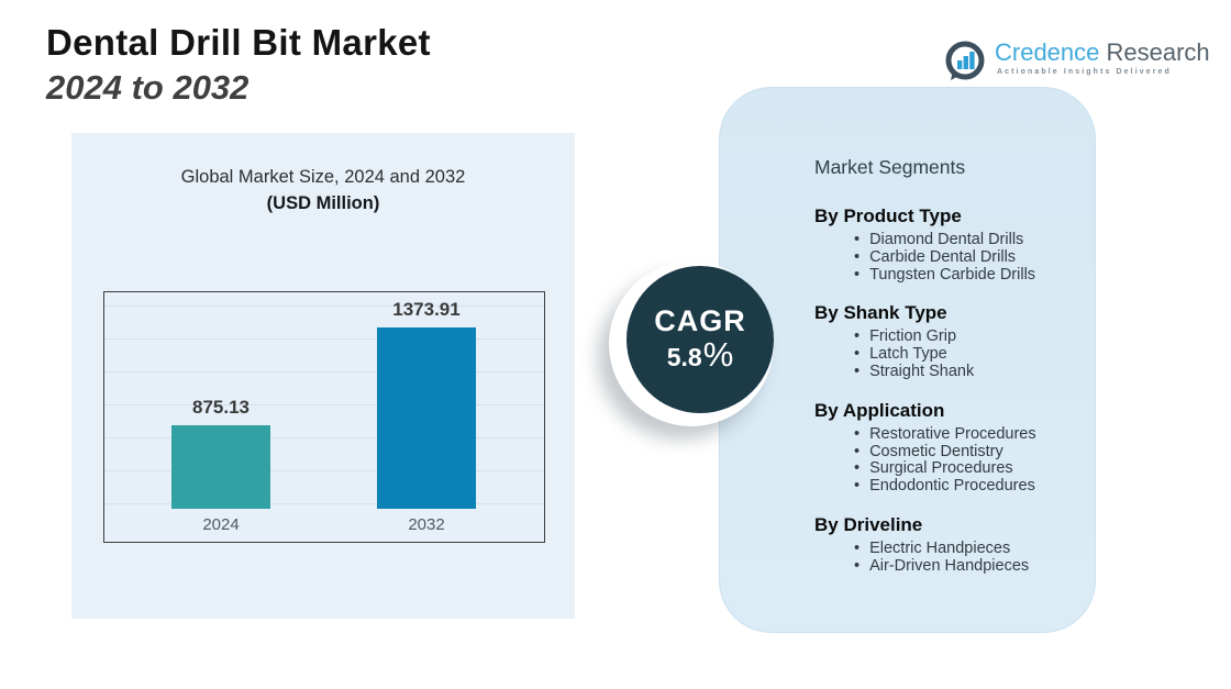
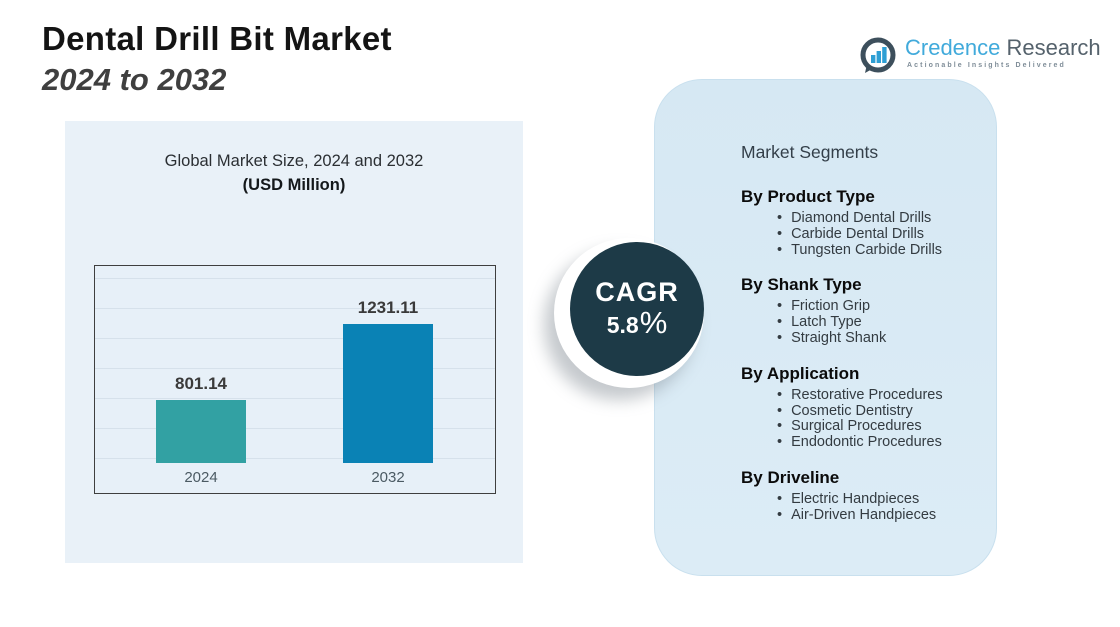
2024: 875.13 -> 801.14
2032: 1373.91 -> 1231.11
